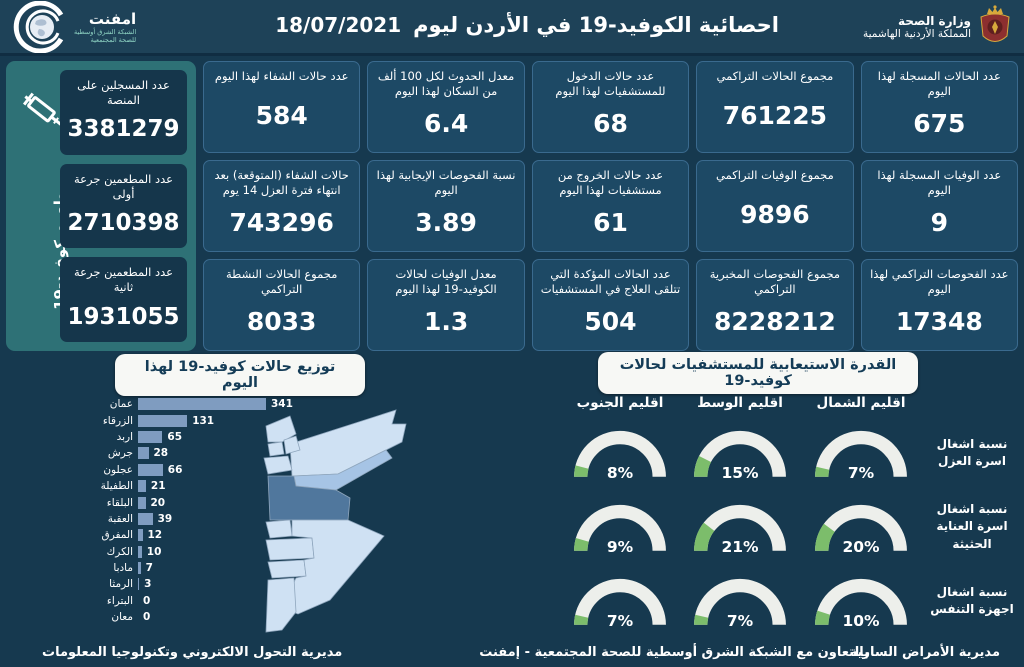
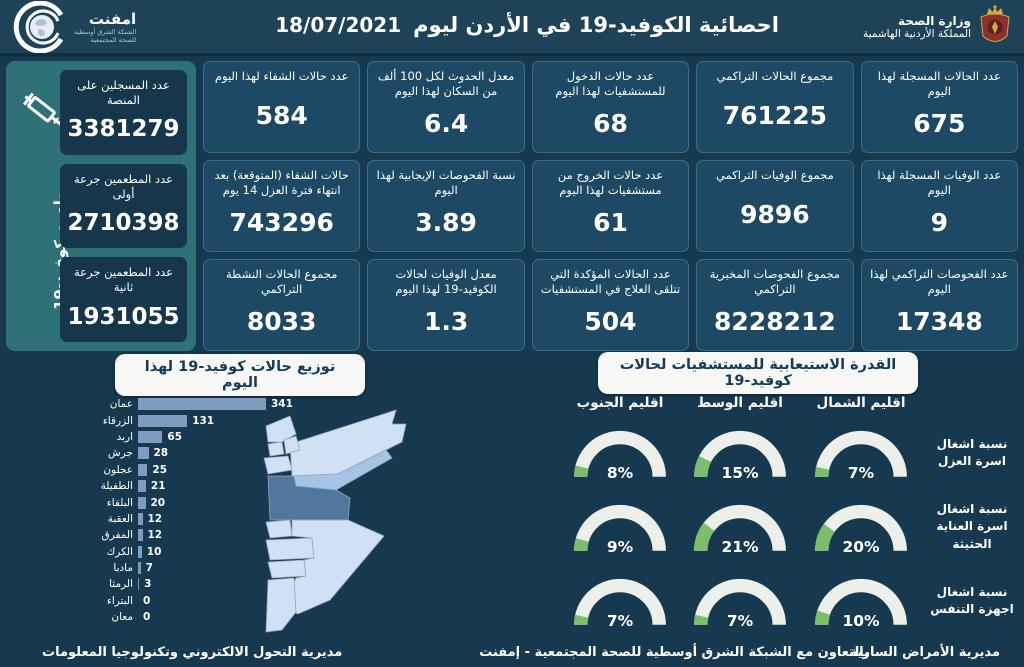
توزيع حالات كوفيد-19 لهذا اليوم/عجلون: 66 -> 25
توزيع حالات كوفيد-19 لهذا اليوم/العقبة: 39 -> 12
